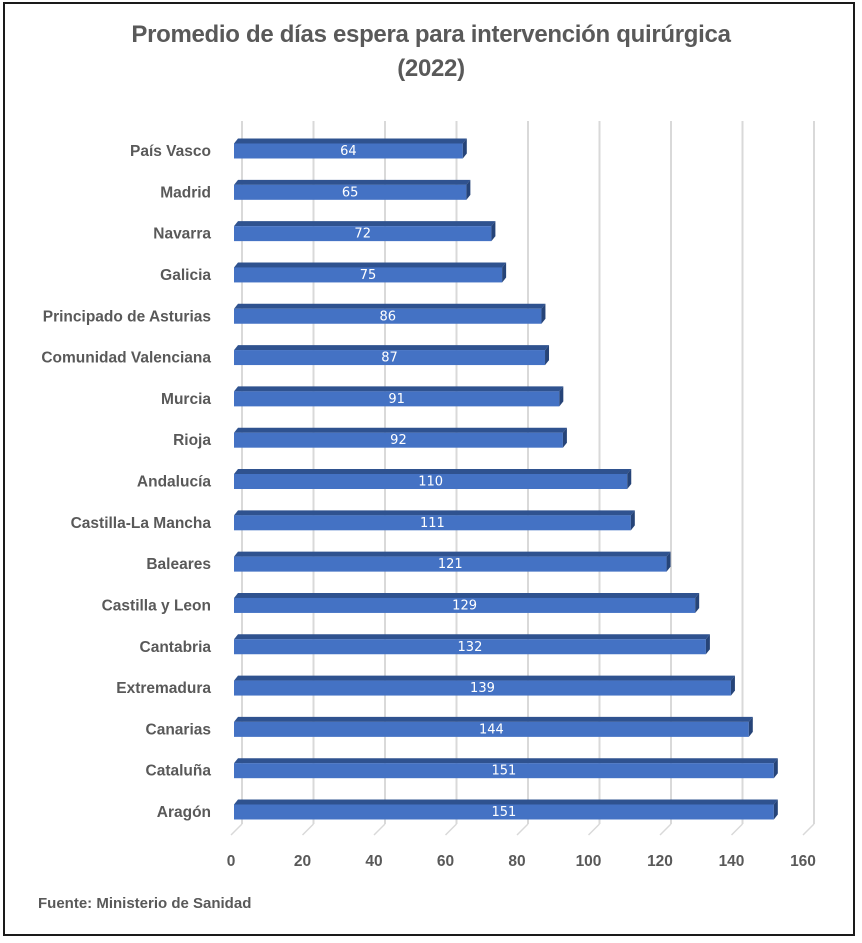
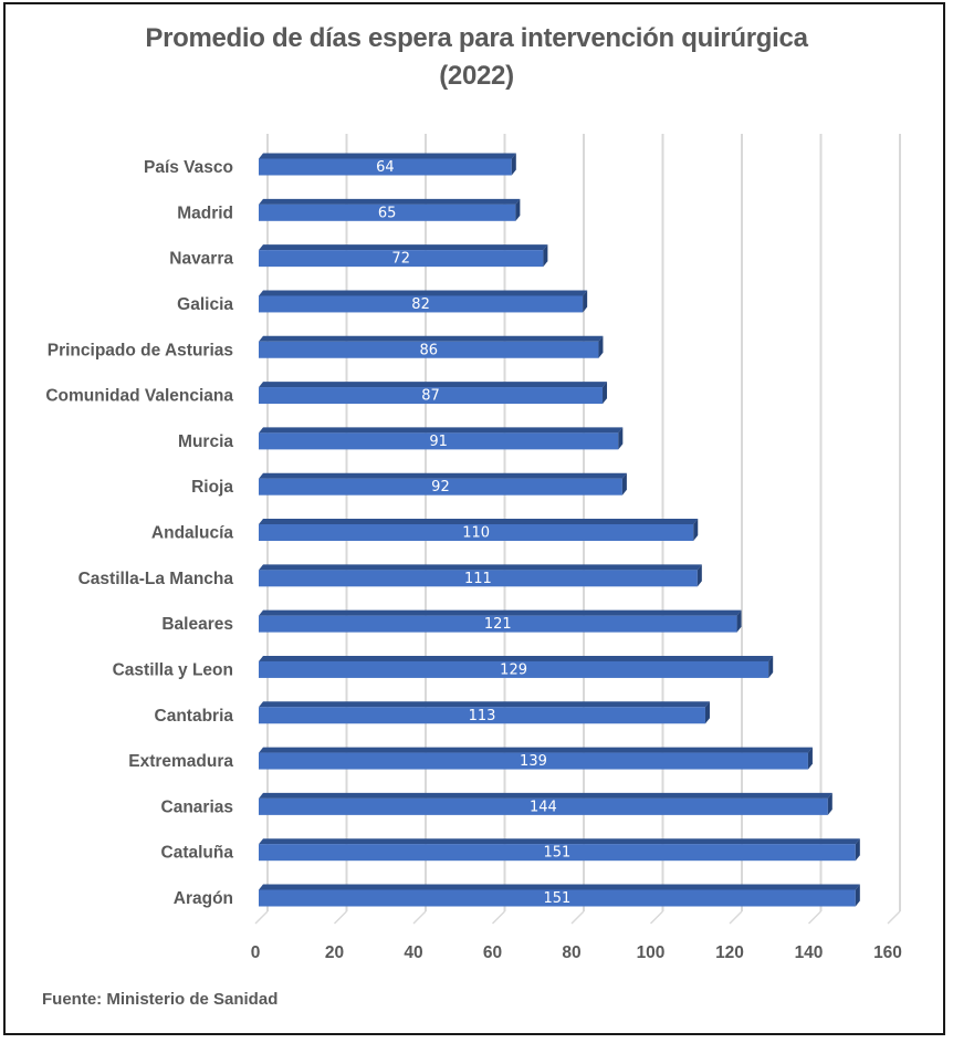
Galicia: 75 -> 82
Cantabria: 132 -> 113
